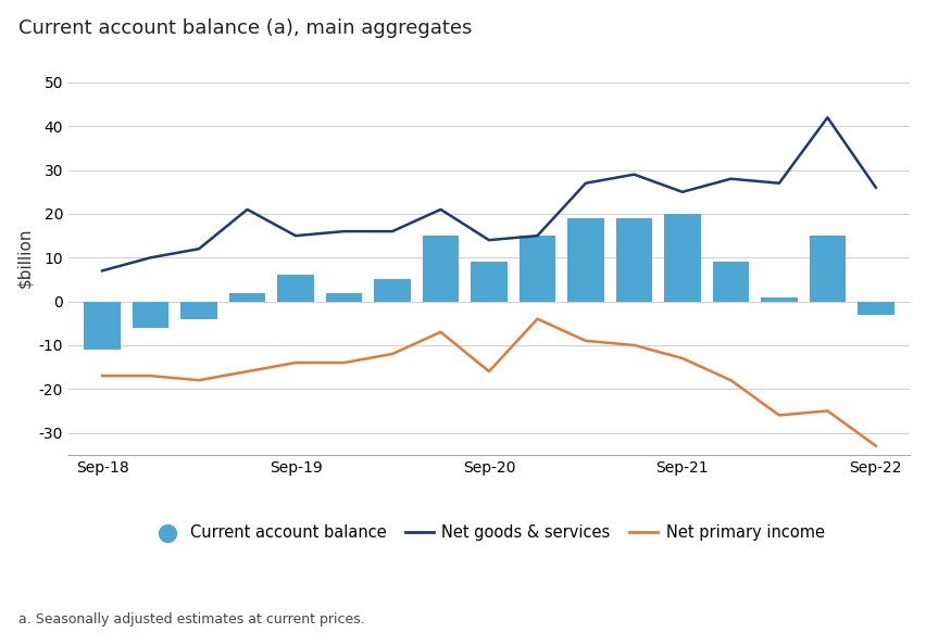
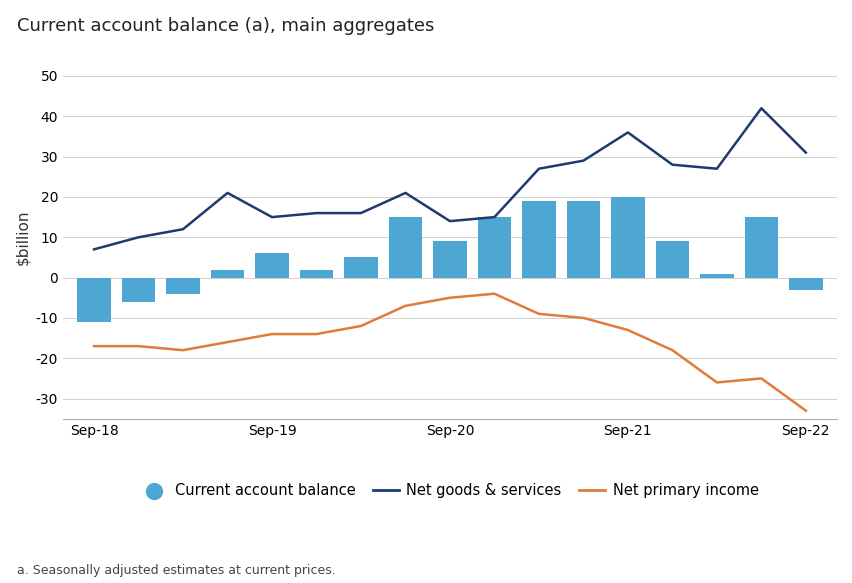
Net primary income/Sep-20: -16 -> -5
Net goods & services/Sep-21: 25 -> 36
Net goods & services/Sep-22: 26 -> 31
